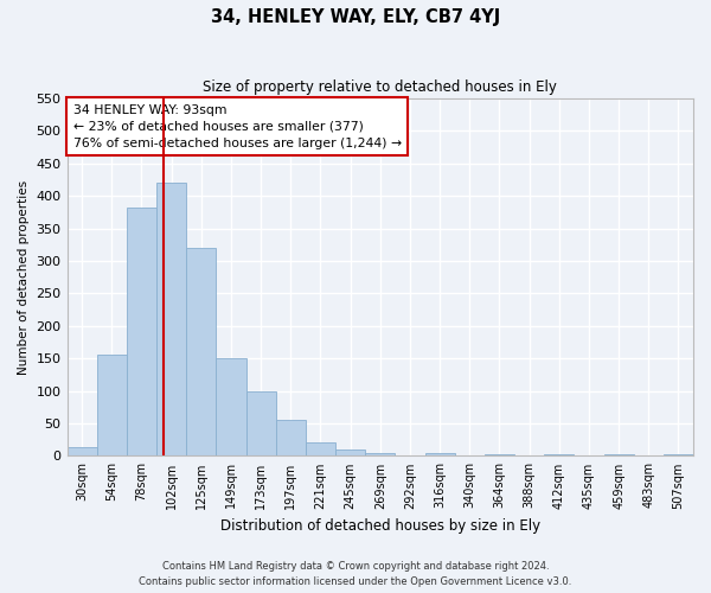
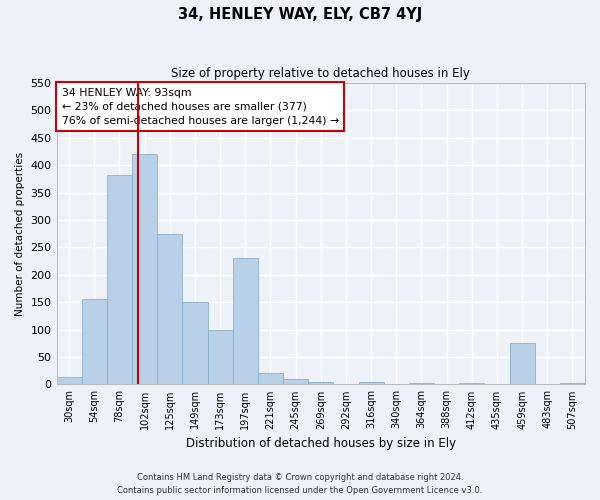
125sqm: 320 -> 274
197sqm: 55 -> 230
459sqm: 2 -> 76
